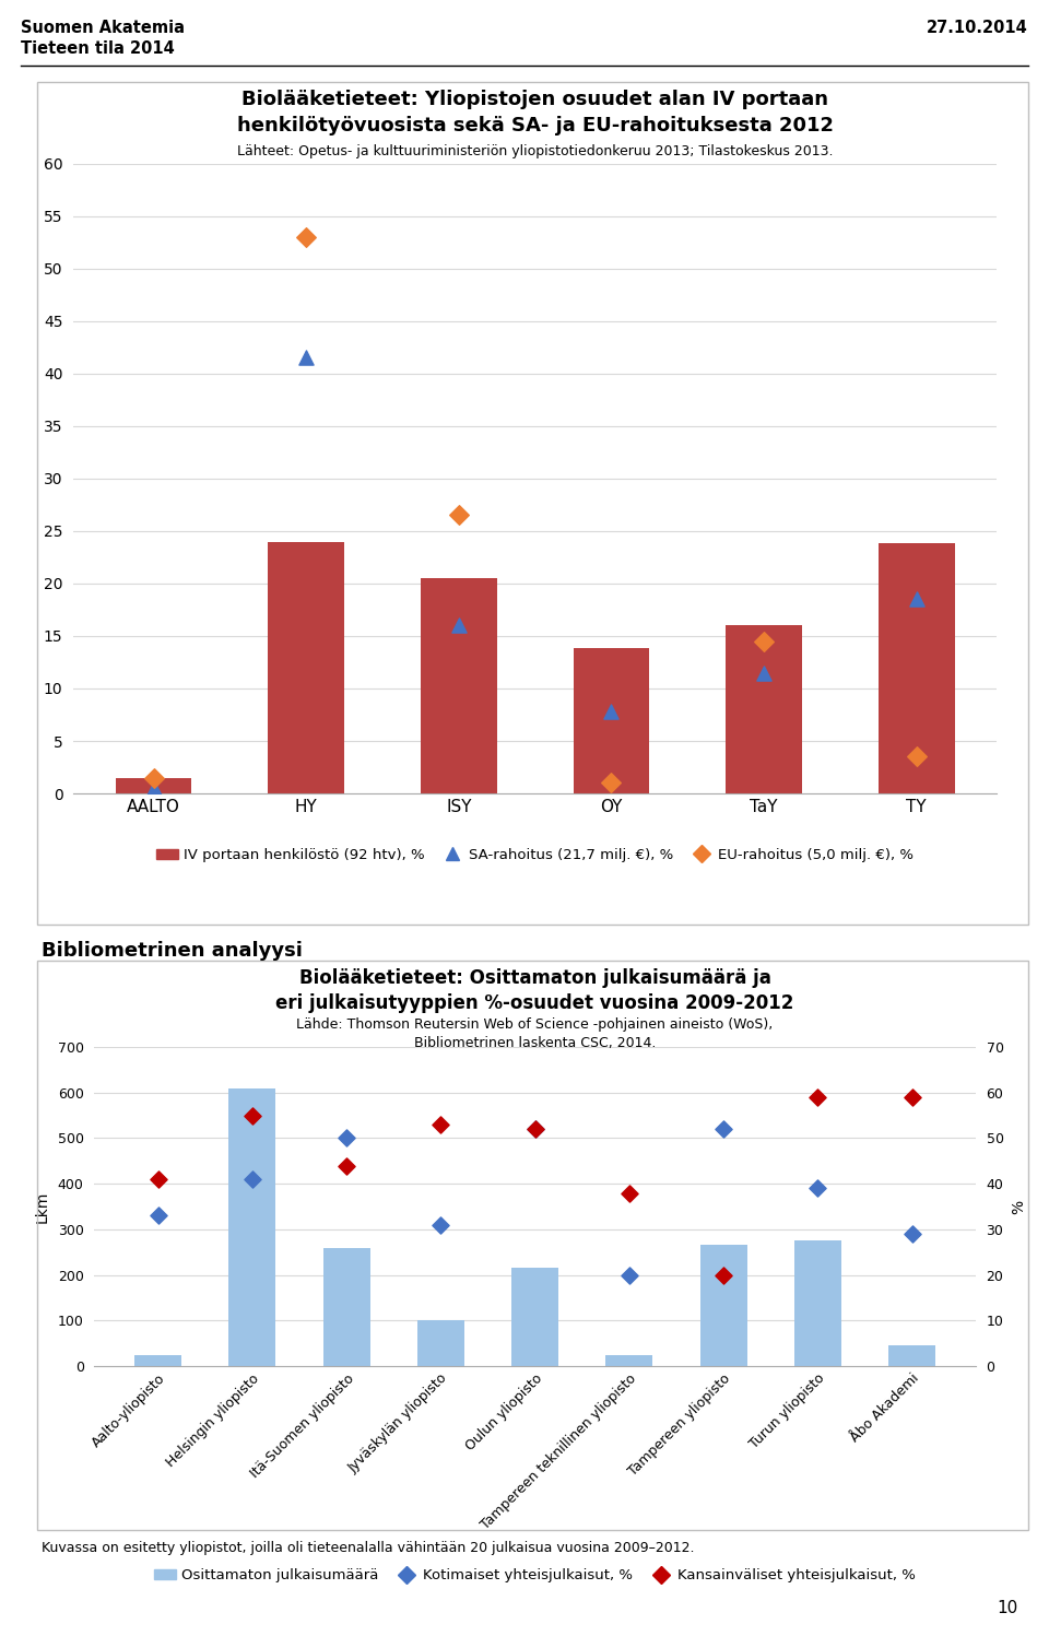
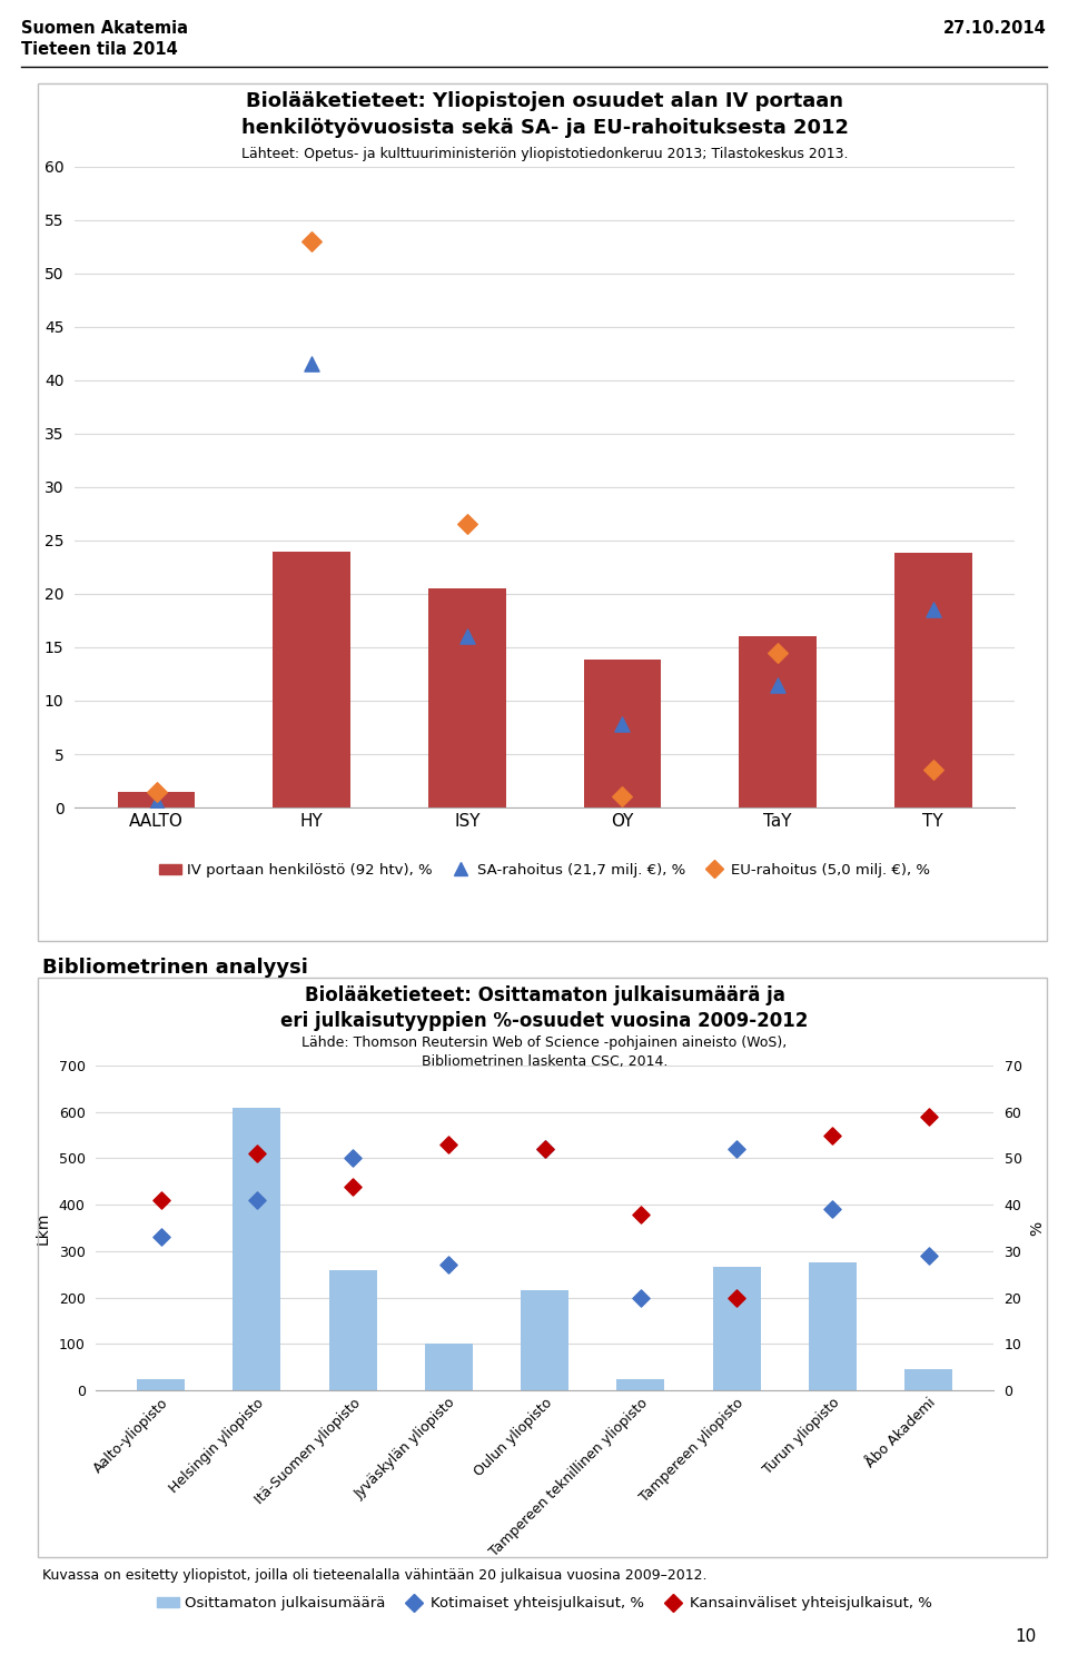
Kansainväliset yhteisjulkaisut, %/Helsingin yliopisto: 55 -> 51
Kotimaiset yhteisjulkaisut, %/Jyväskylän yliopisto: 31 -> 27
Kansainväliset yhteisjulkaisut, %/Turun yliopisto: 59 -> 55
